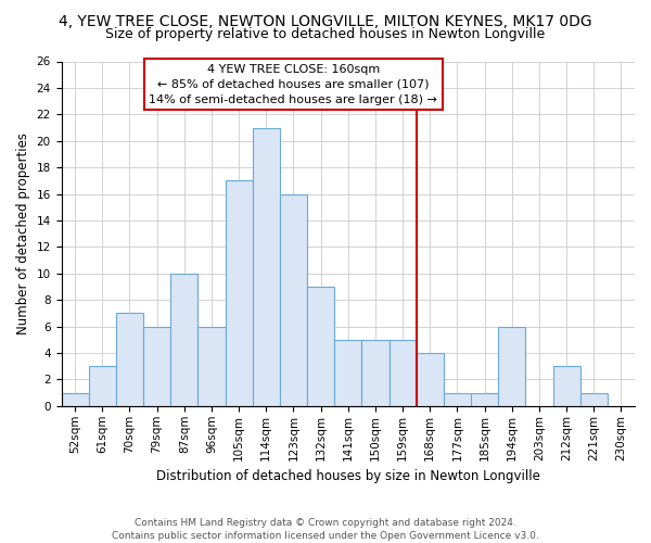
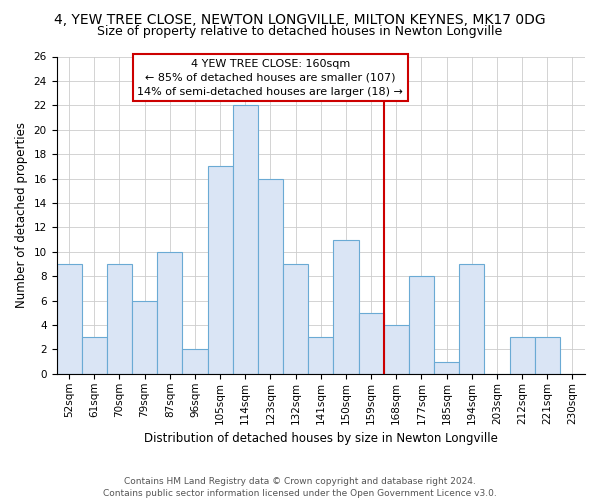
52sqm: 1 -> 9
70sqm: 7 -> 9
96sqm: 6 -> 2
114sqm: 21 -> 22
141sqm: 5 -> 3
150sqm: 5 -> 11
177sqm: 1 -> 8
194sqm: 6 -> 9
221sqm: 1 -> 3
